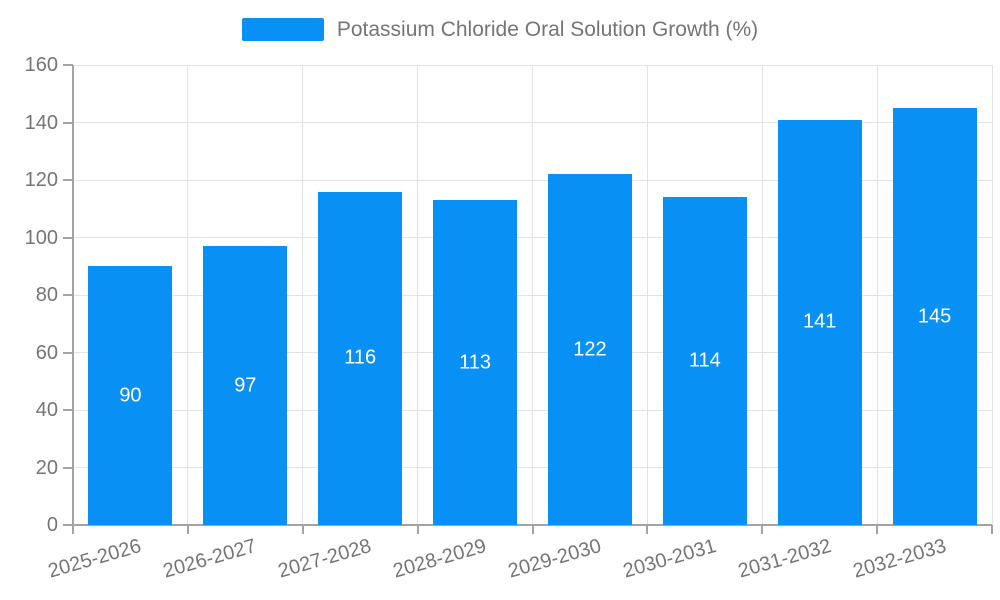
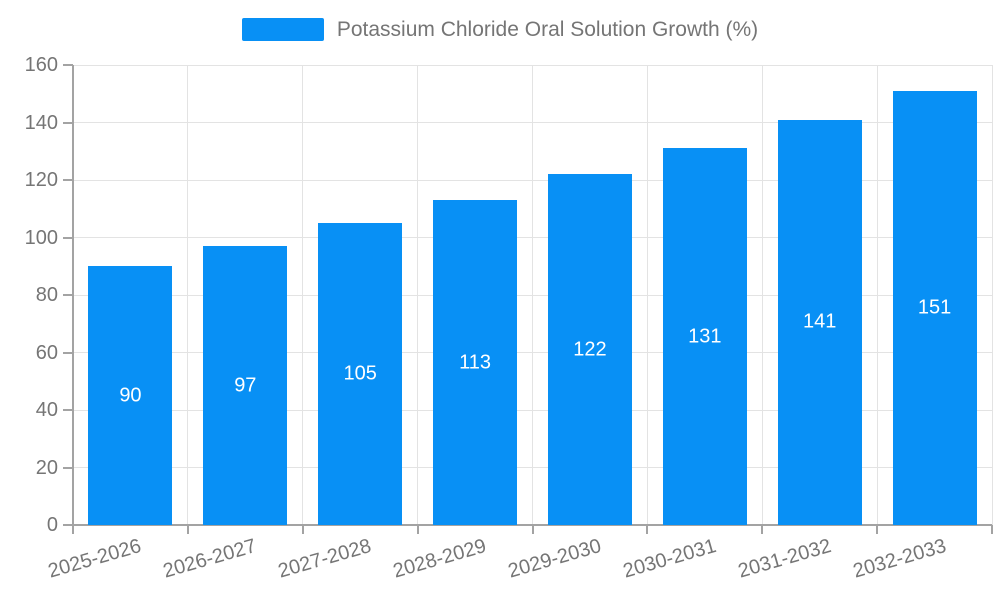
2027-2028: 116 -> 105
2030-2031: 114 -> 131
2032-2033: 145 -> 151
